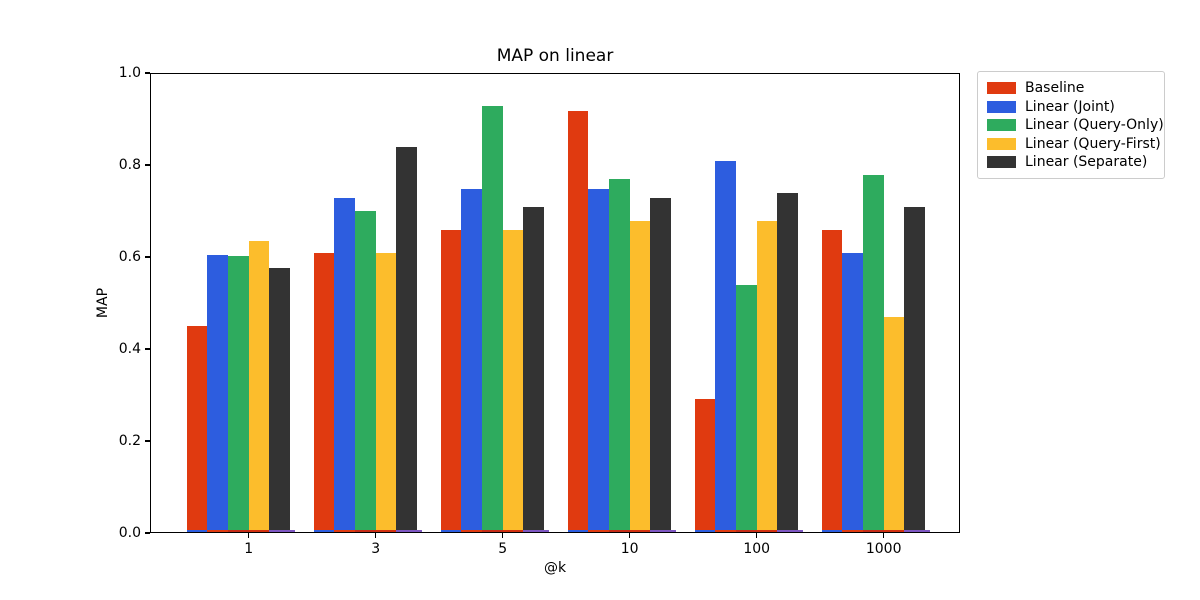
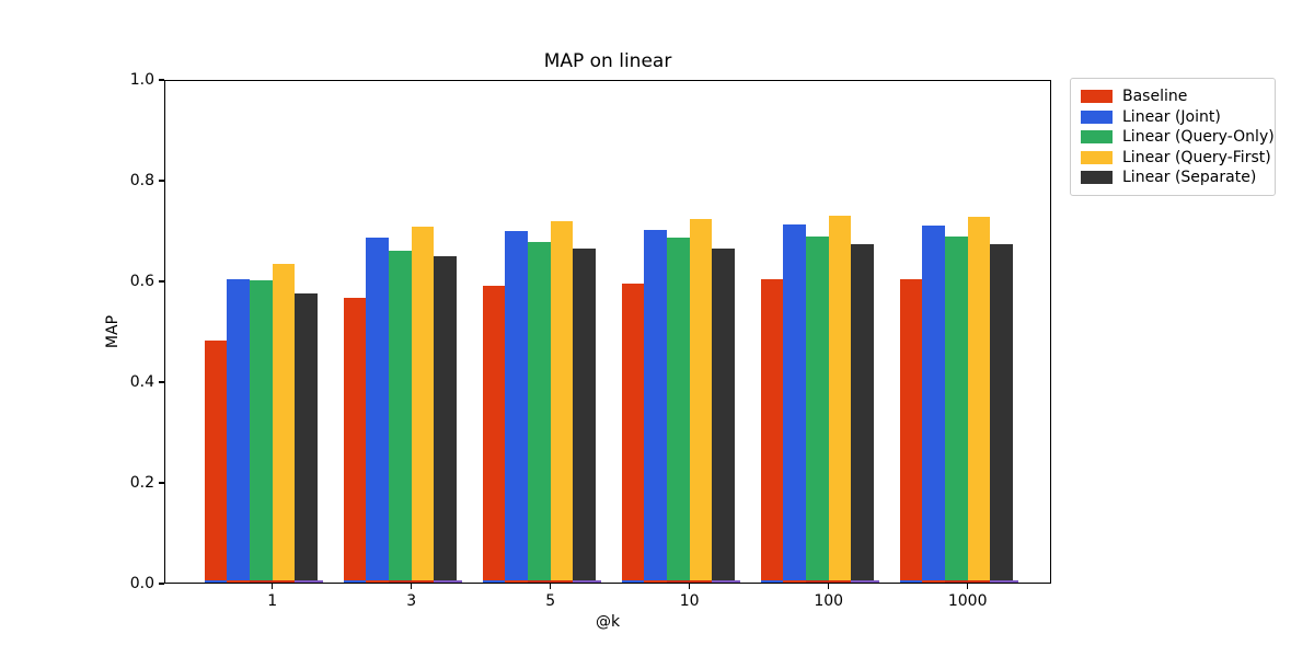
Baseline/1: 0.45 -> 0.48
Baseline/3: 0.61 -> 0.57
Linear (Joint)/3: 0.73 -> 0.69
Linear (Query-Only)/3: 0.70 -> 0.66
Linear (Query-First)/3: 0.61 -> 0.71
Linear (Separate)/3: 0.84 -> 0.65
Baseline/5: 0.66 -> 0.59
Linear (Joint)/5: 0.75 -> 0.70
Linear (Query-Only)/5: 0.93 -> 0.68
Linear (Query-First)/5: 0.66 -> 0.72
Linear (Separate)/5: 0.71 -> 0.67
Baseline/10: 0.92 -> 0.60
Linear (Joint)/10: 0.75 -> 0.70
Linear (Query-Only)/10: 0.77 -> 0.69
Linear (Query-First)/10: 0.68 -> 0.73
Linear (Separate)/10: 0.73 -> 0.67
Baseline/100: 0.29 -> 0.60
Linear (Joint)/100: 0.81 -> 0.71
Linear (Query-Only)/100: 0.54 -> 0.69
Linear (Query-First)/100: 0.68 -> 0.73
Linear (Separate)/100: 0.74 -> 0.67
Baseline/1000: 0.66 -> 0.60
Linear (Joint)/1000: 0.61 -> 0.71
Linear (Query-Only)/1000: 0.78 -> 0.69
Linear (Query-First)/1000: 0.47 -> 0.73
Linear (Separate)/1000: 0.71 -> 0.67
